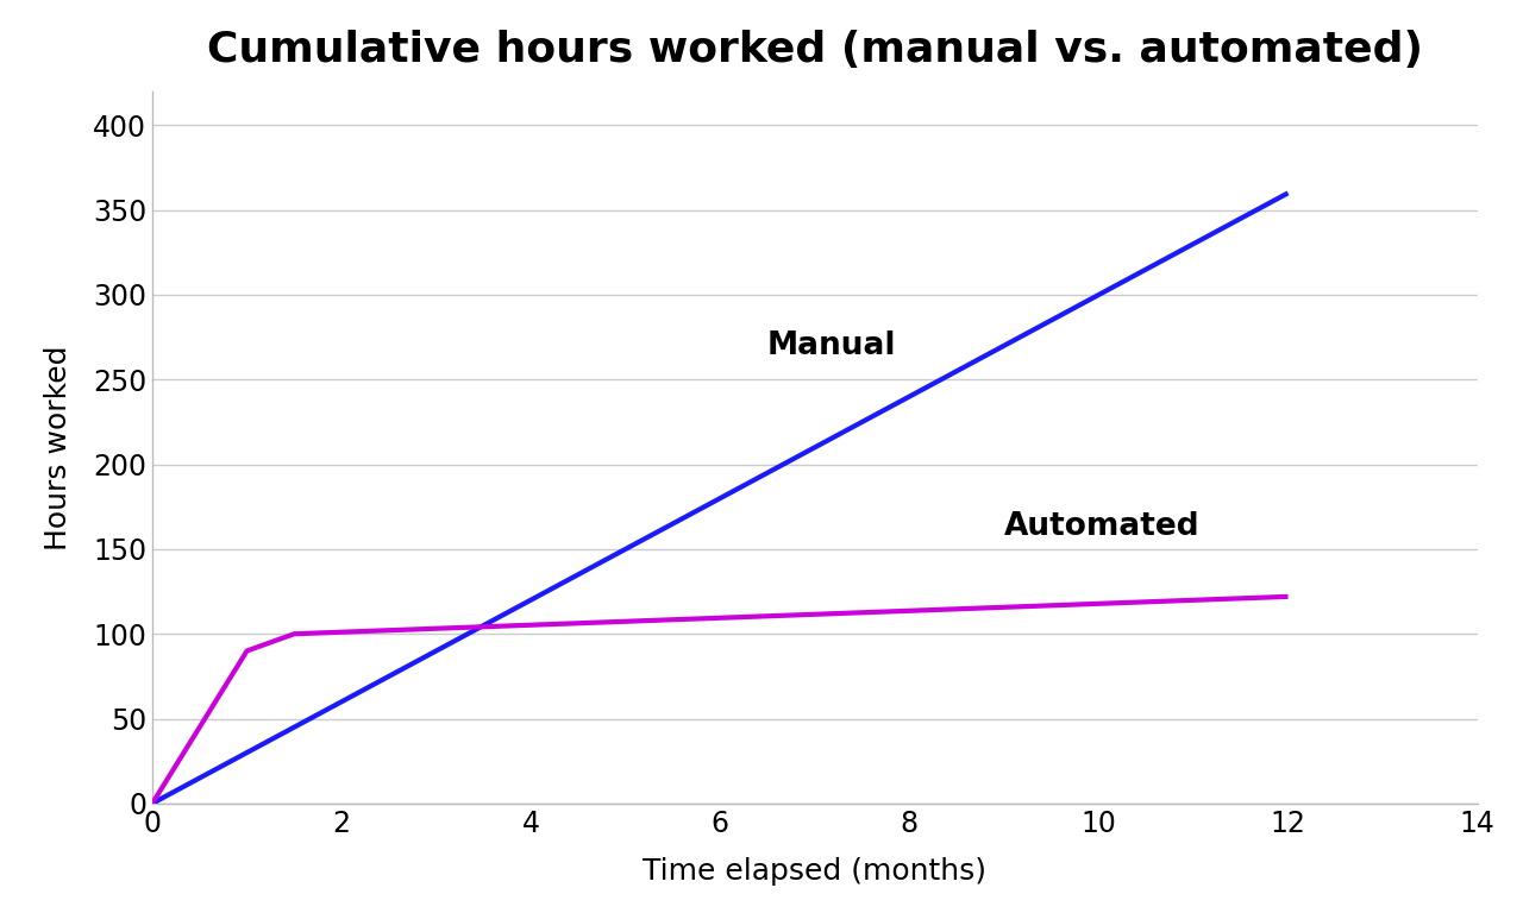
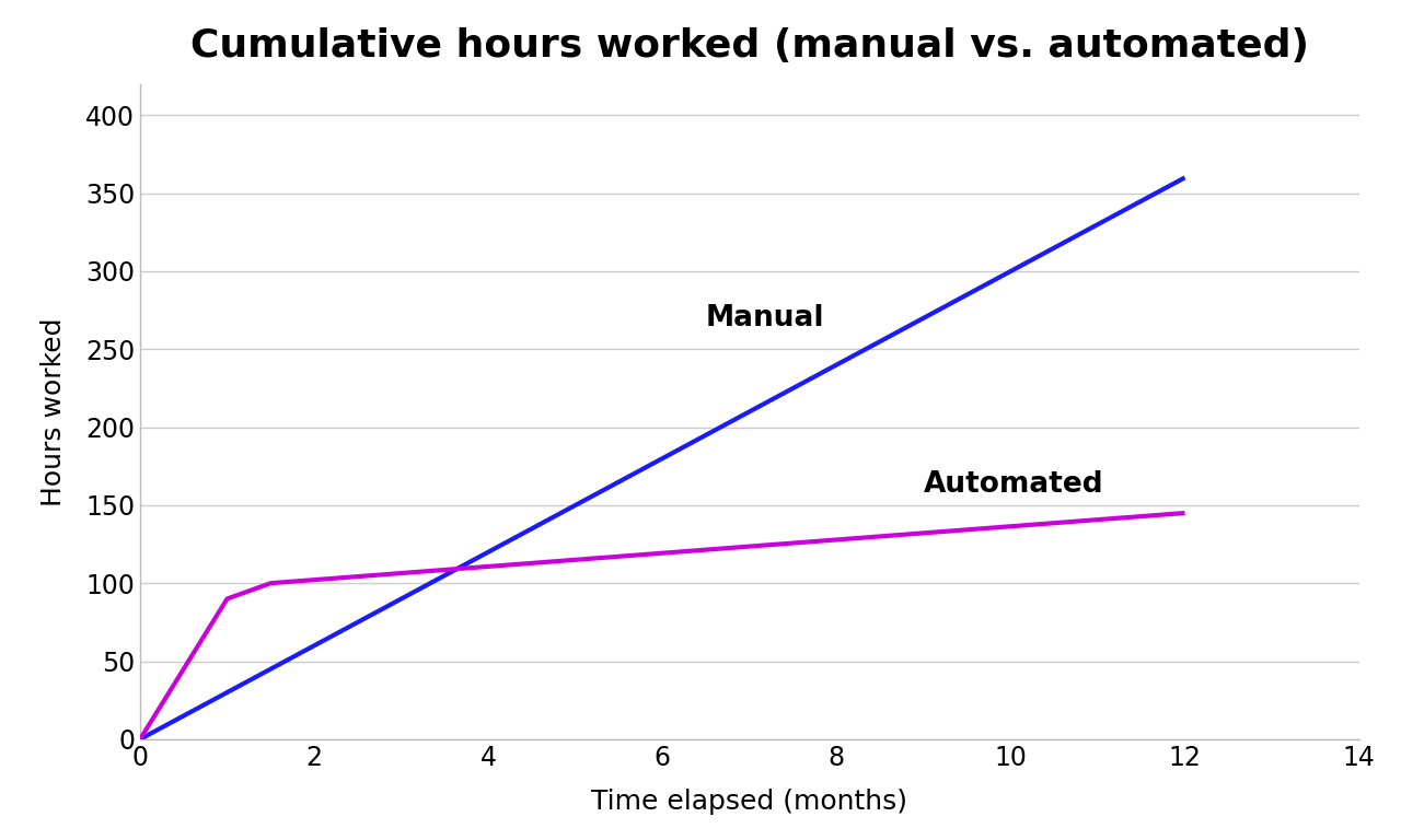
12: 122 -> 145
